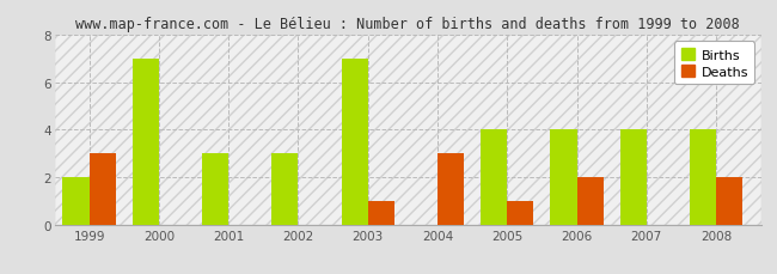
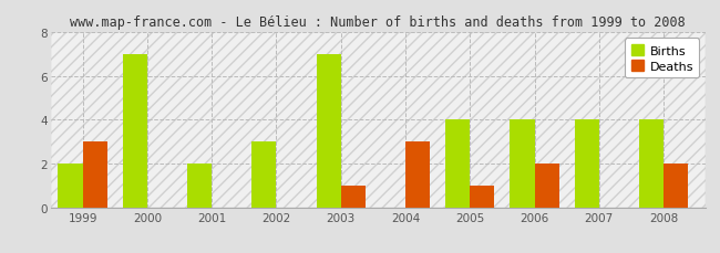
Births/2001: 3 -> 2
